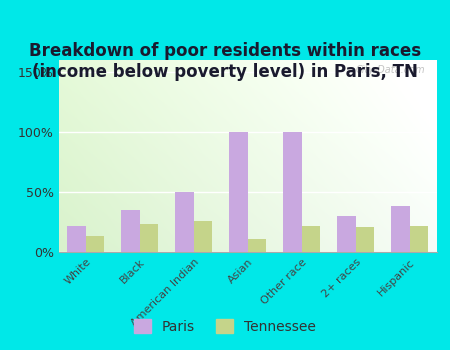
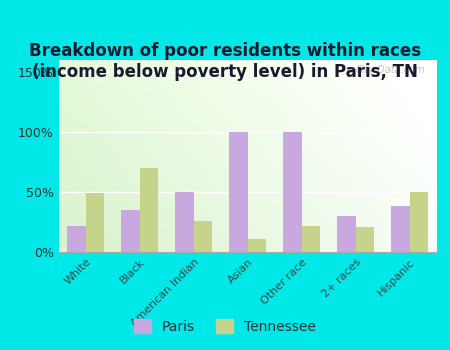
Tennessee/White: 13% -> 49%
Tennessee/Black: 23% -> 70%
Tennessee/Hispanic: 22% -> 50%
